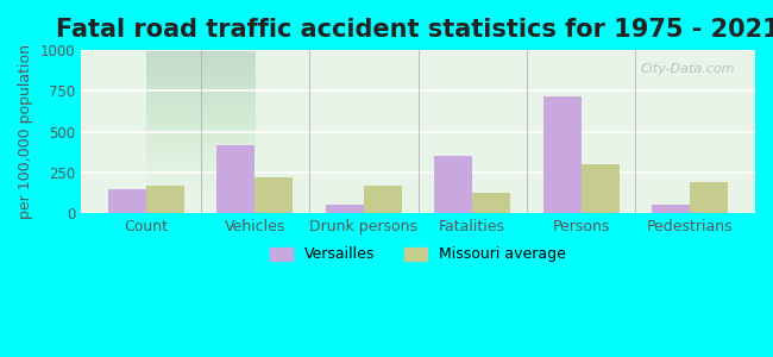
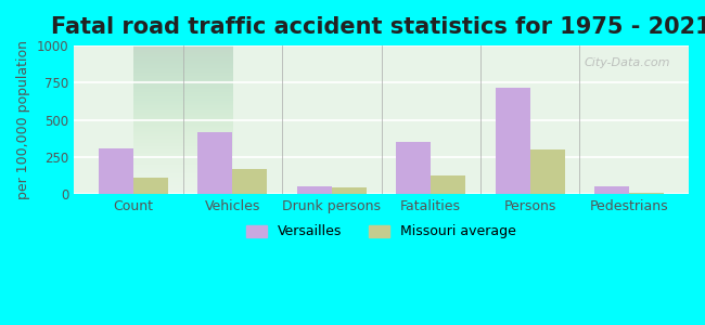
Versailles/Count: 150 -> 310
Missouri average/Count: 170 -> 120
Missouri average/Vehicles: 220 -> 170
Missouri average/Drunk persons: 170 -> 50
Missouri average/Pedestrians: 190 -> 10
